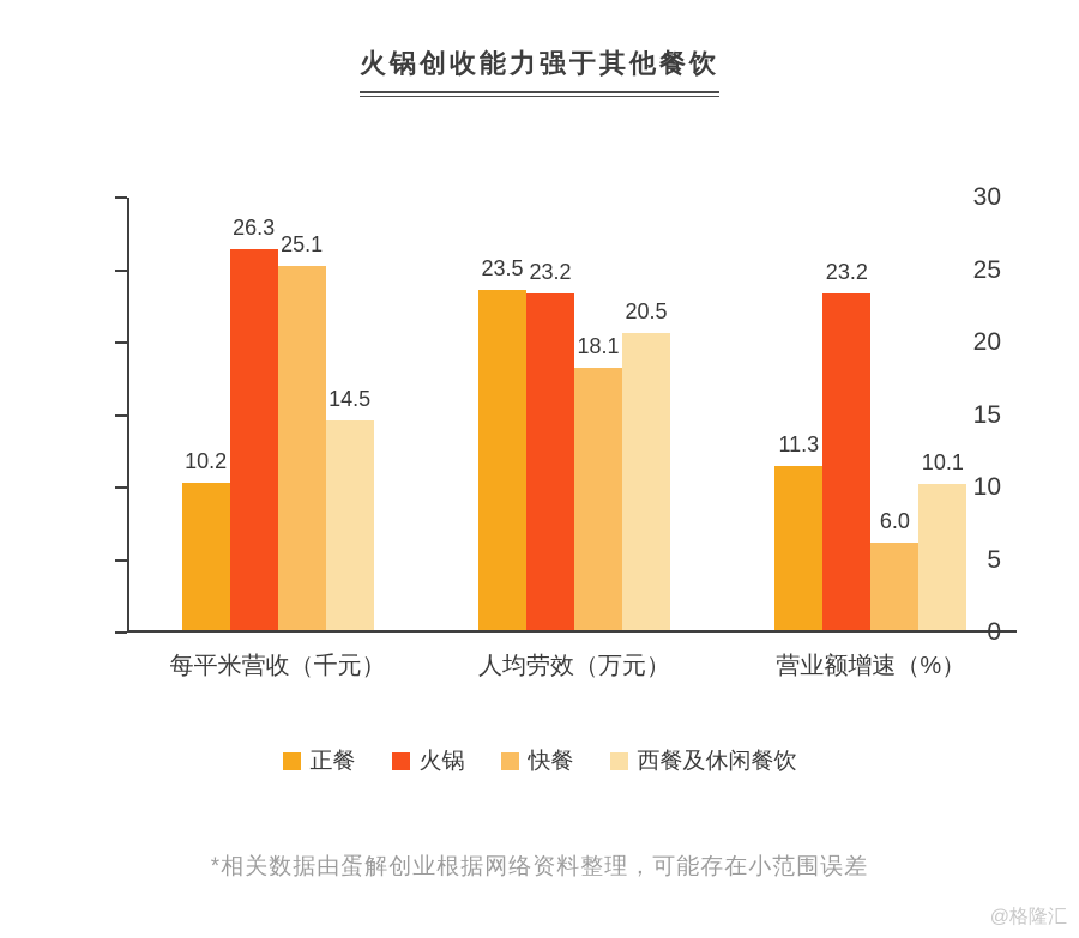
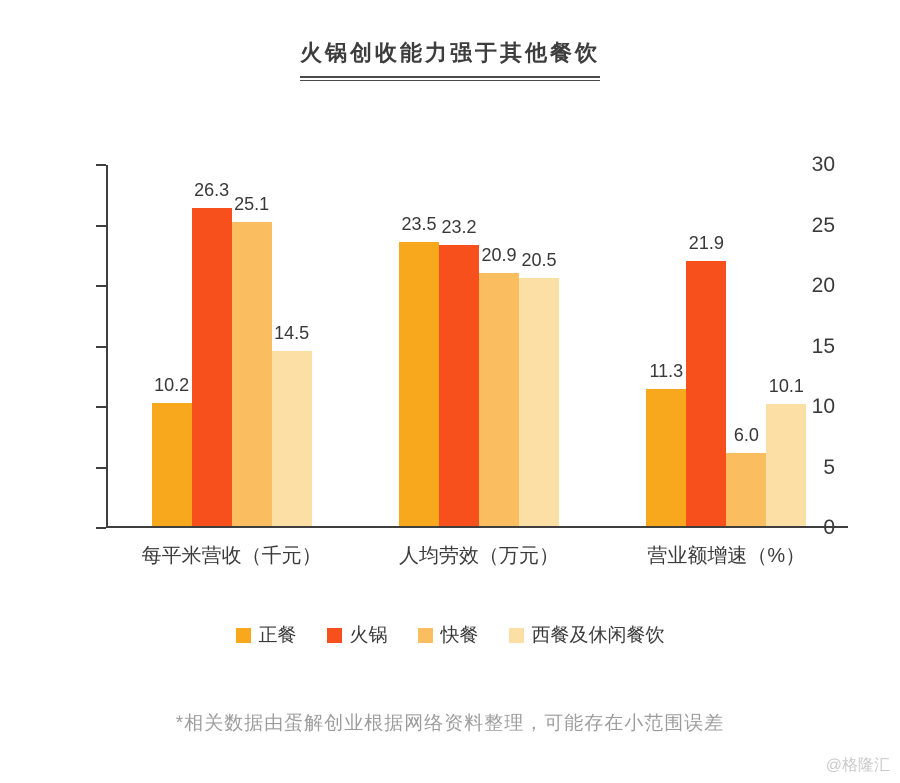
快餐/人均劳效（万元）: 18.1 -> 20.9
火锅/营业额增速（%）: 23.2 -> 21.9
